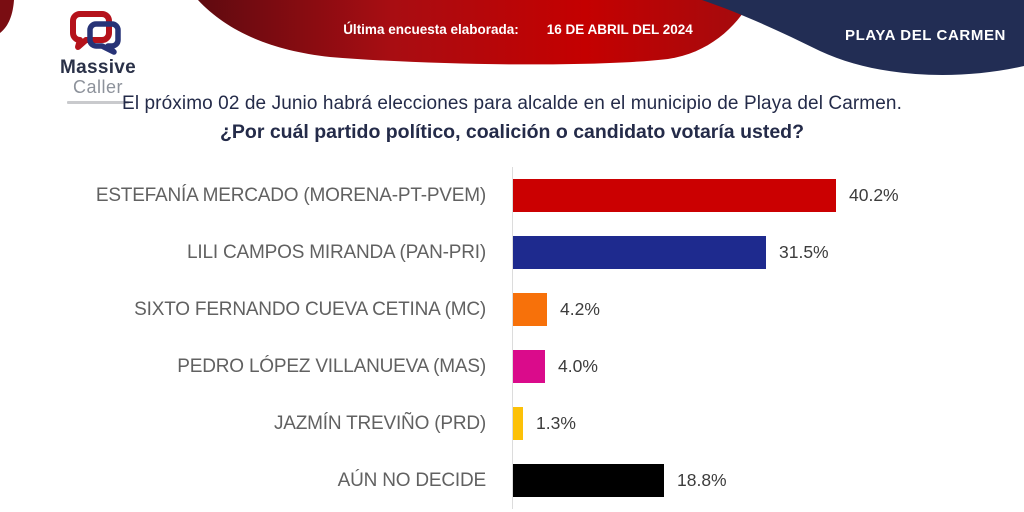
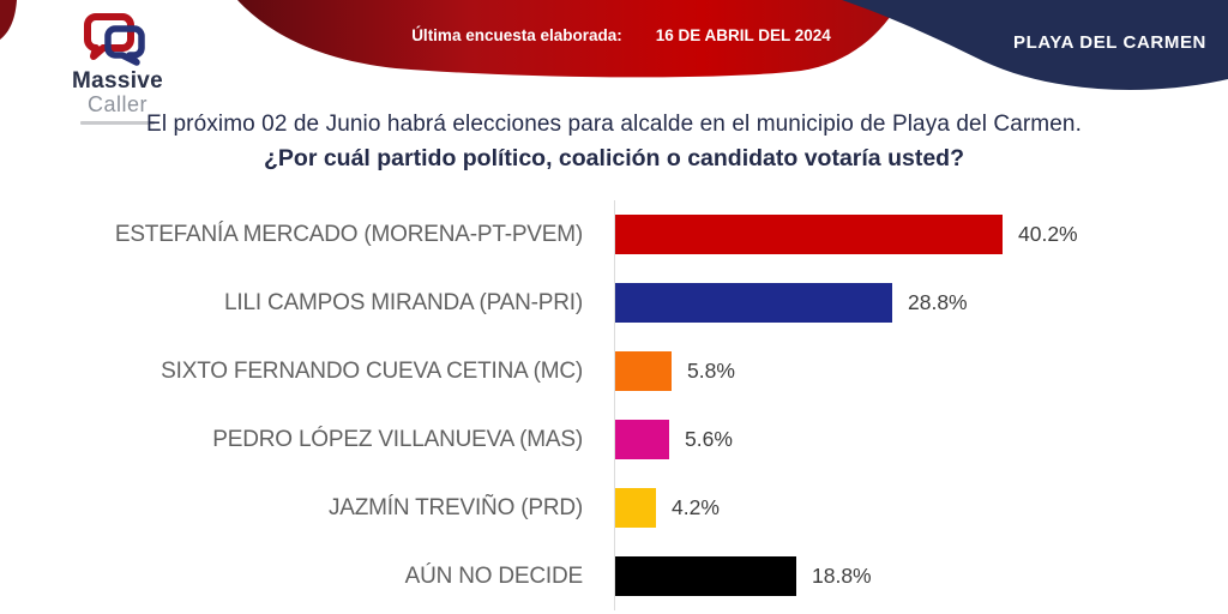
LILI CAMPOS MIRANDA (PAN-PRI): 31.5% -> 28.8%
SIXTO FERNANDO CUEVA CETINA (MC): 4.2% -> 5.8%
PEDRO LÓPEZ VILLANUEVA (MAS): 4.0% -> 5.6%
JAZMÍN TREVIÑO (PRD): 1.3% -> 4.2%
